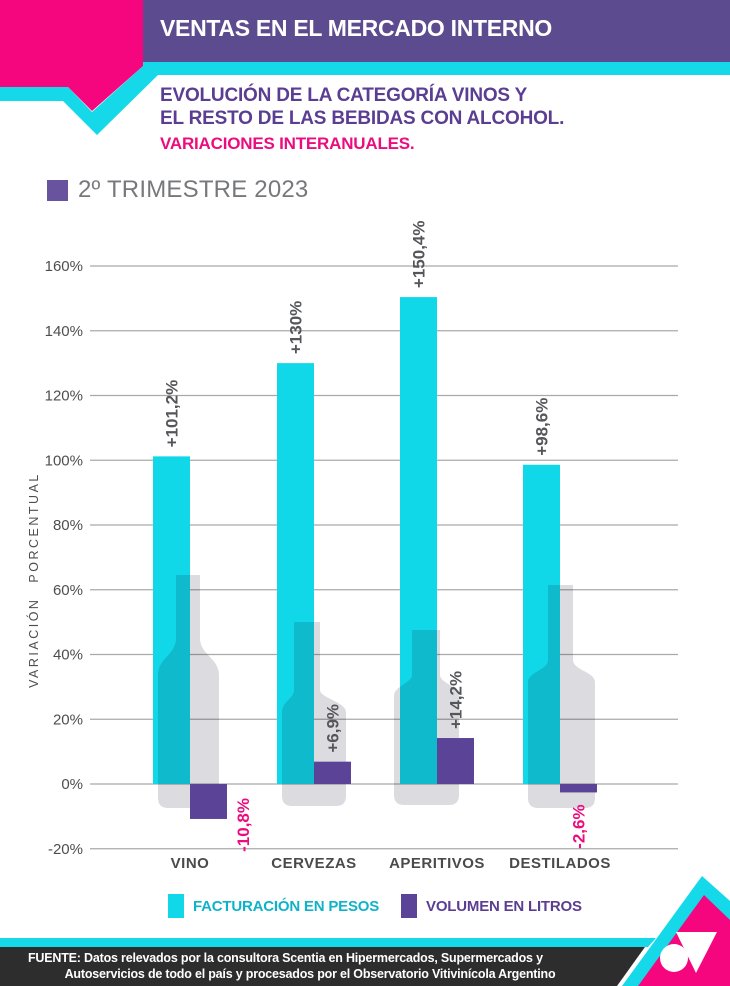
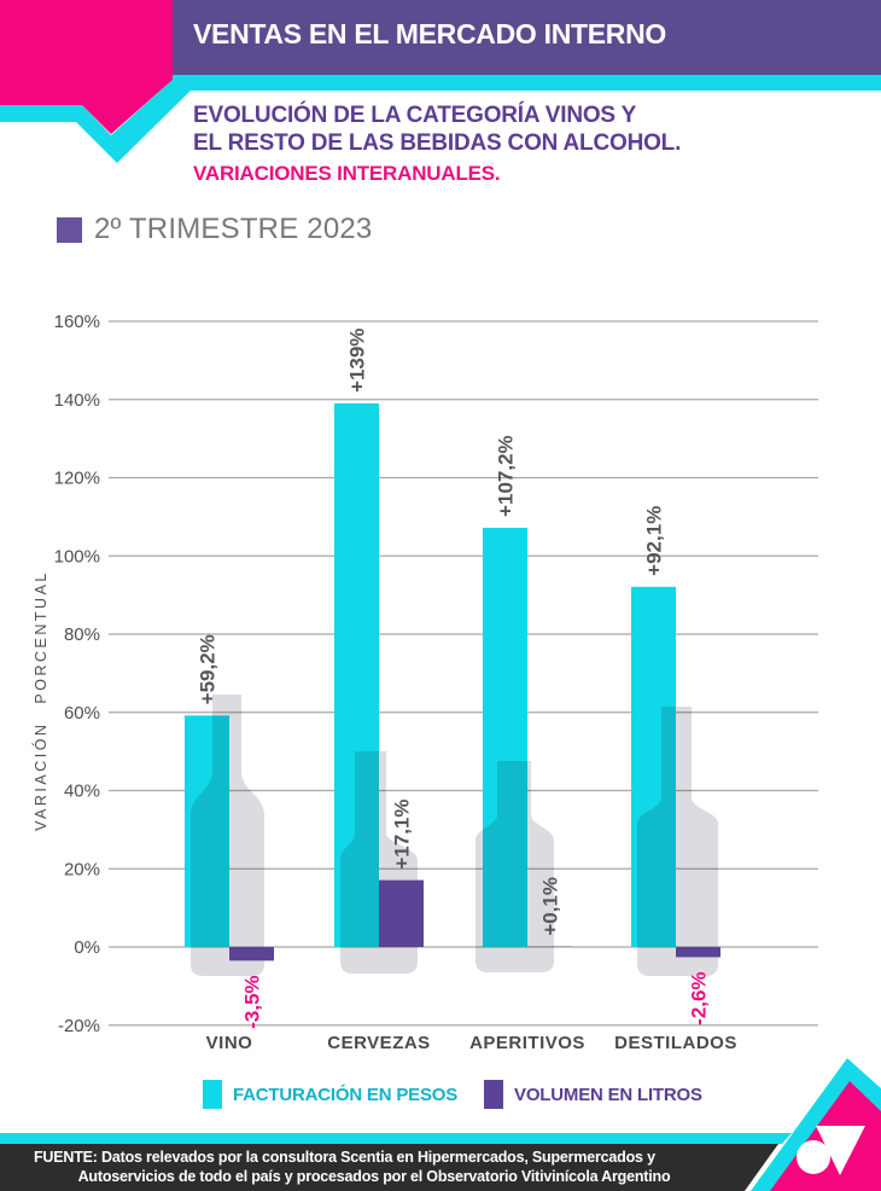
FACTURACIÓN EN PESOS/VINO: +101,2% -> +59,2%
VOLUMEN EN LITROS/VINO: -10,8% -> -3,5%
FACTURACIÓN EN PESOS/CERVEZAS: +130% -> +139%
VOLUMEN EN LITROS/CERVEZAS: +6,9% -> +17,1%
FACTURACIÓN EN PESOS/APERITIVOS: +150,4% -> +107,2%
VOLUMEN EN LITROS/APERITIVOS: +14,2% -> +0,1%
FACTURACIÓN EN PESOS/DESTILADOS: +98,6% -> +92,1%
